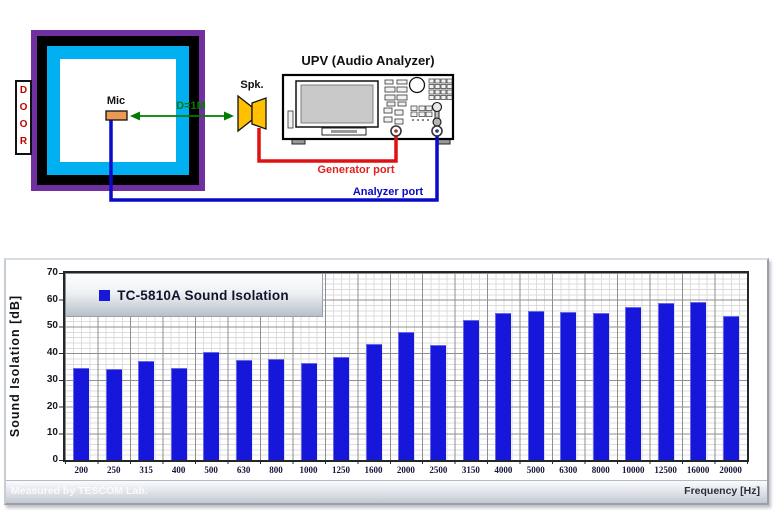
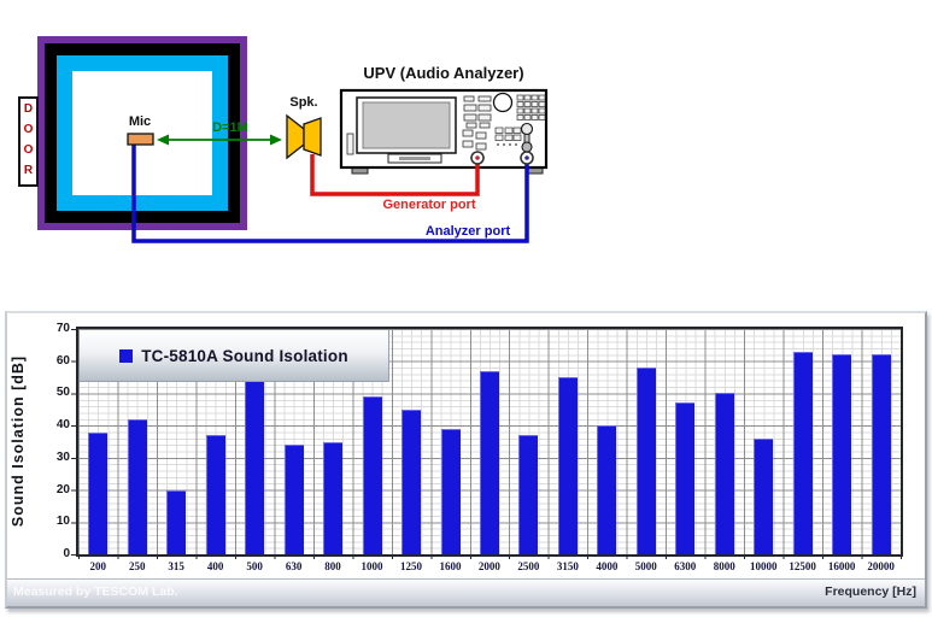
200: 34 -> 38
250: 34 -> 42
315: 37 -> 20
400: 34 -> 37
500: 40 -> 61
630: 38 -> 34
800: 38 -> 35
1000: 36 -> 49
1250: 39 -> 45
1600: 43 -> 39
2000: 48 -> 57
2500: 43 -> 37
3150: 52 -> 55
4000: 55 -> 40
5000: 56 -> 58
6300: 56 -> 47
8000: 55 -> 50
10000: 57 -> 36
12500: 59 -> 63
16000: 59 -> 62
20000: 54 -> 62
